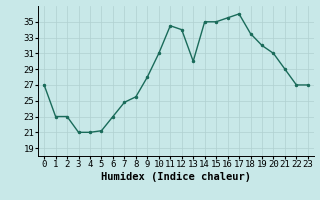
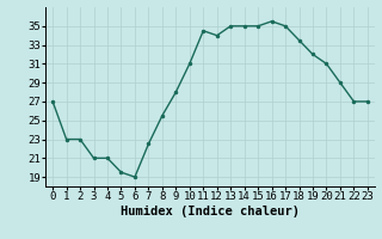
5: 21.2 -> 19.5
6: 23.0 -> 19.0
7: 24.8 -> 22.5
13: 30.0 -> 35.0
17: 36.0 -> 35.0
